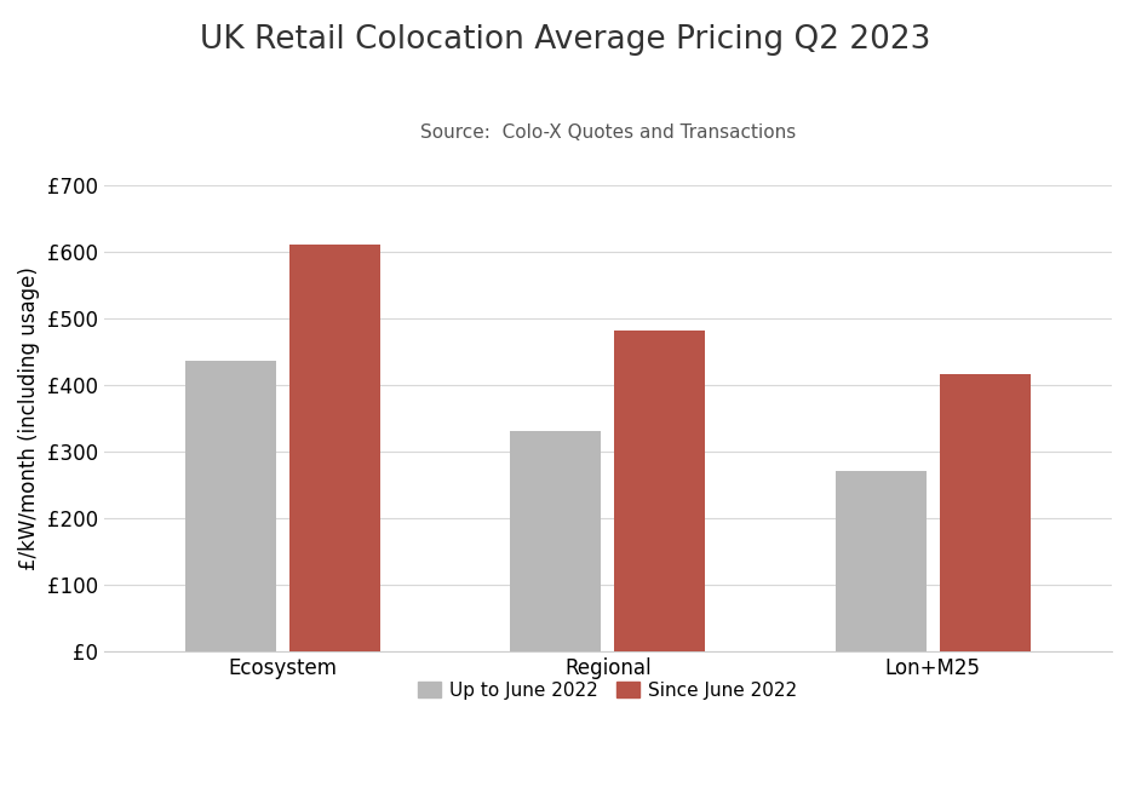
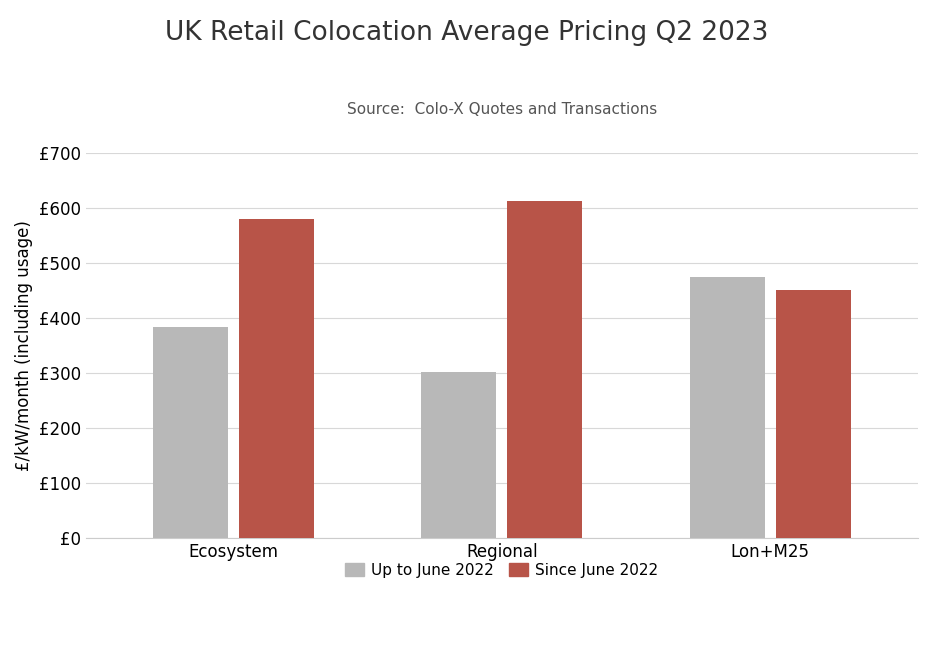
Up to June 2022/Ecosystem: £435 -> £384
Since June 2022/Ecosystem: £610 -> £580
Up to June 2022/Regional: £330 -> £302
Since June 2022/Regional: £482 -> £612
Up to June 2022/Lon+M25: £270 -> £474
Since June 2022/Lon+M25: £415 -> £450
